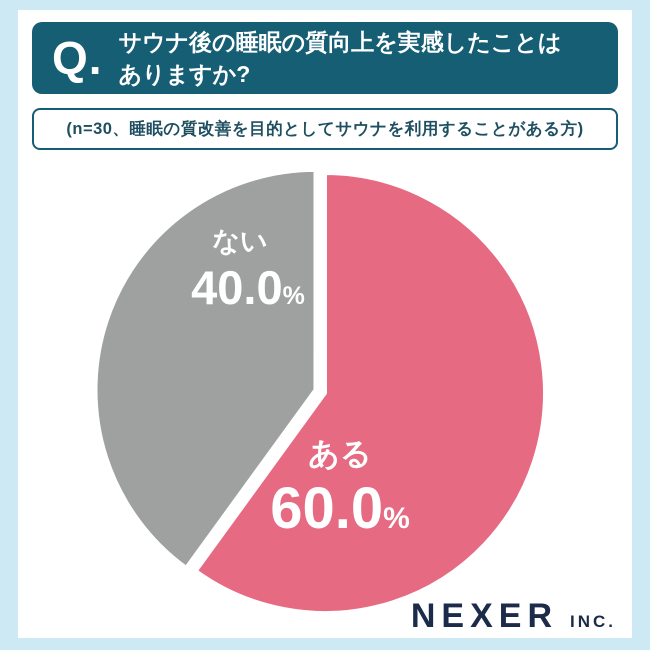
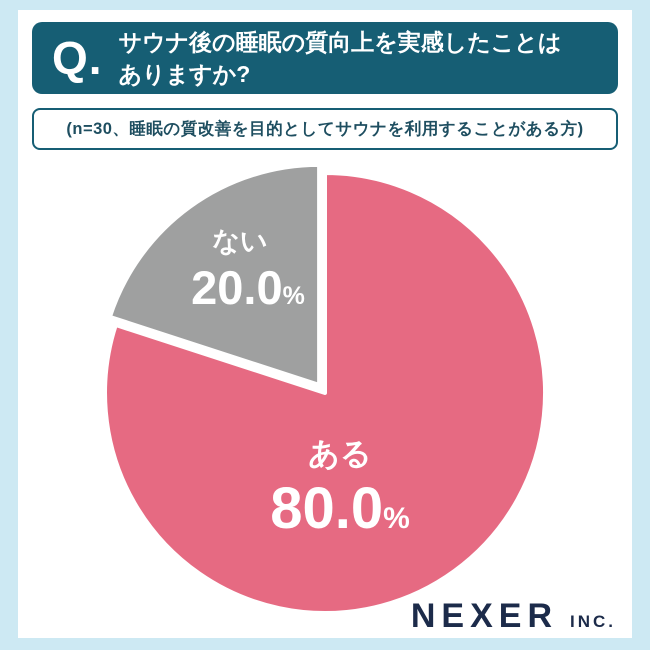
ある: 60.0 -> 80.0
ない: 40.0 -> 20.0
